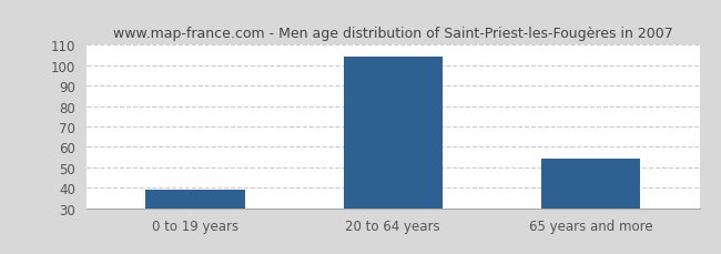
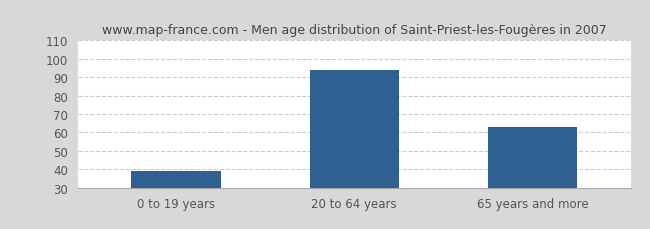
20 to 64 years: 104 -> 94
65 years and more: 54 -> 63
